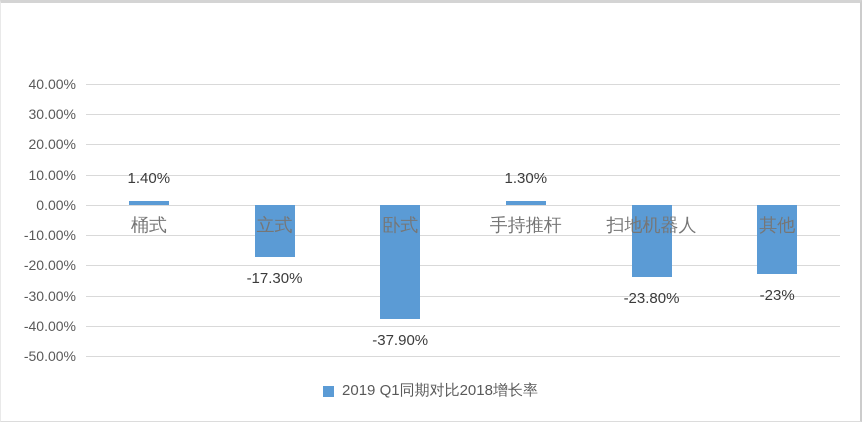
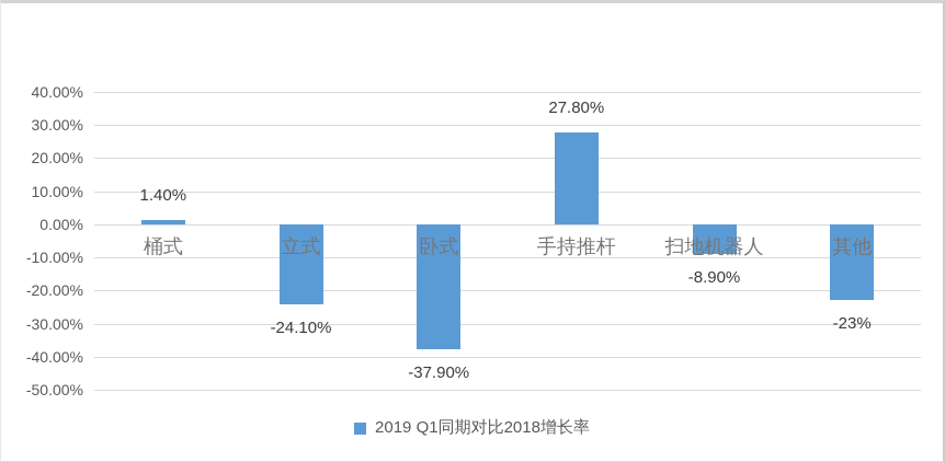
立式: -17.30% -> -24.10%
手持推杆: 1.30% -> 27.80%
扫地机器人: -23.80% -> -8.90%
